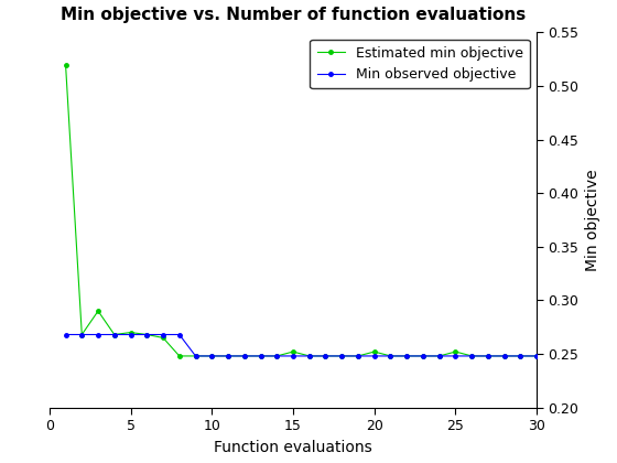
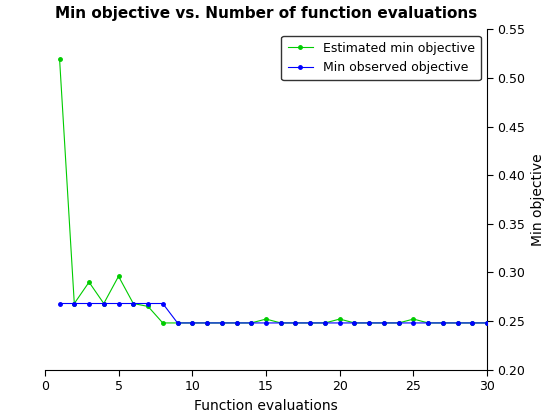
Estimated min objective/5: 0.270 -> 0.296
